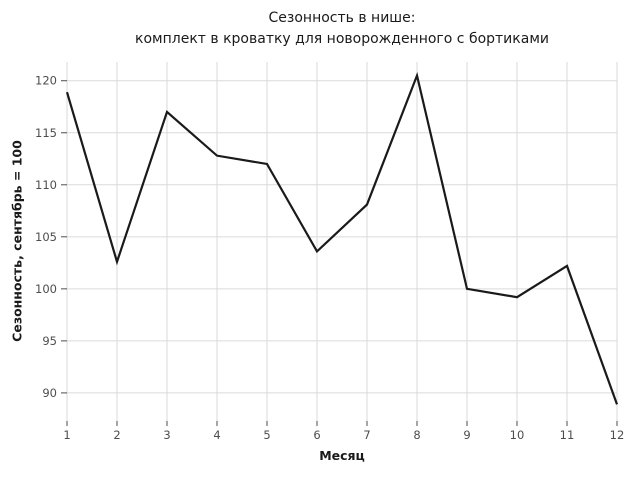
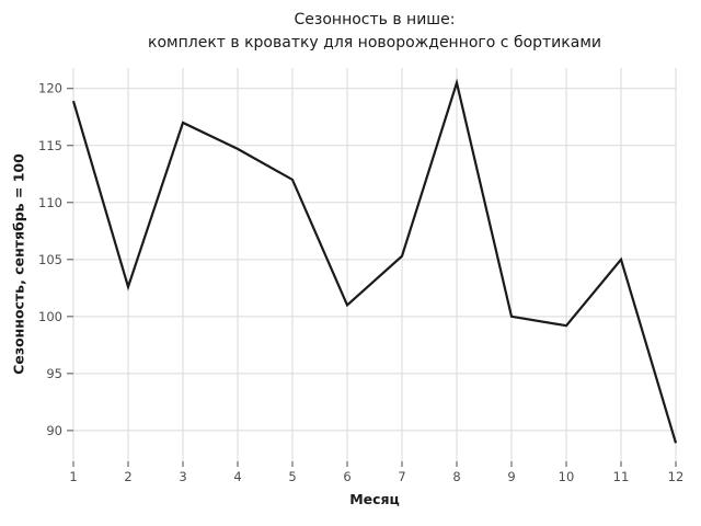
4: 112.8 -> 114.7
6: 103.6 -> 101.0
7: 108.1 -> 105.3
11: 102.2 -> 105.0
